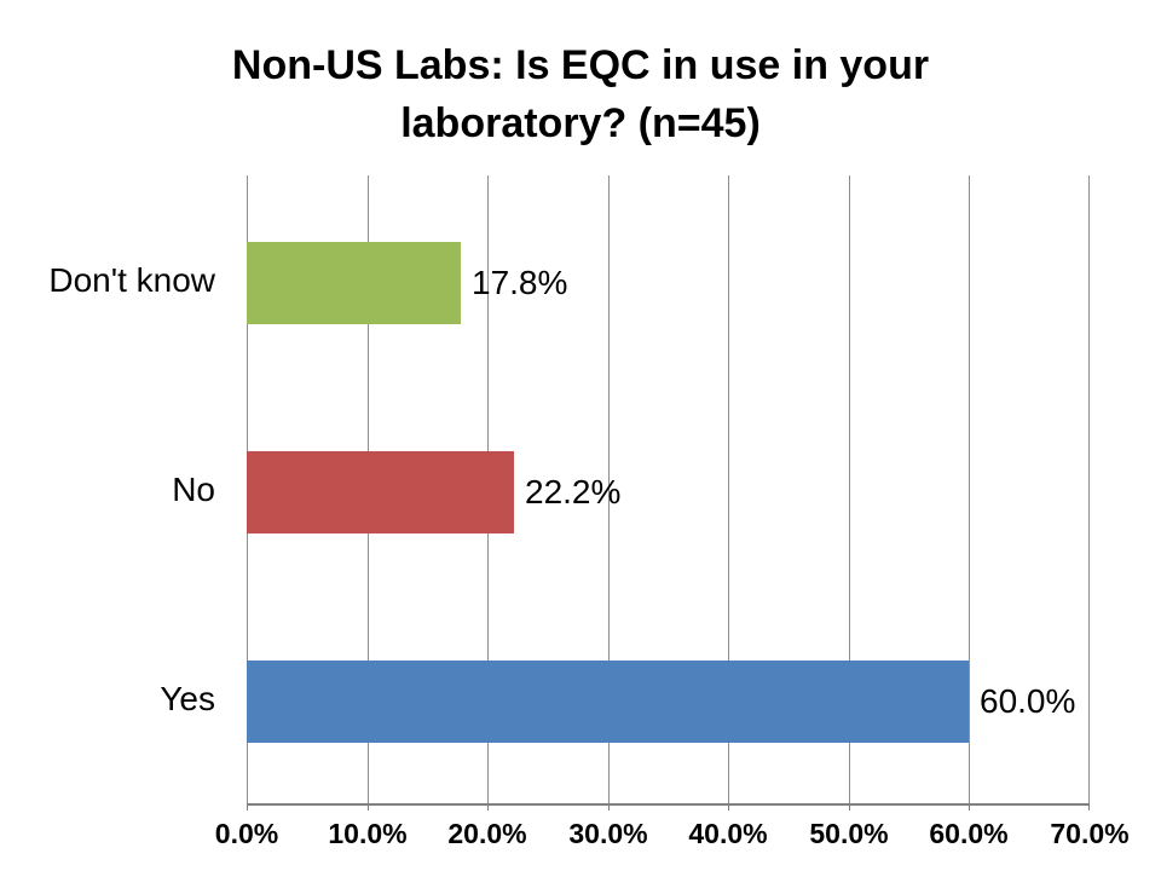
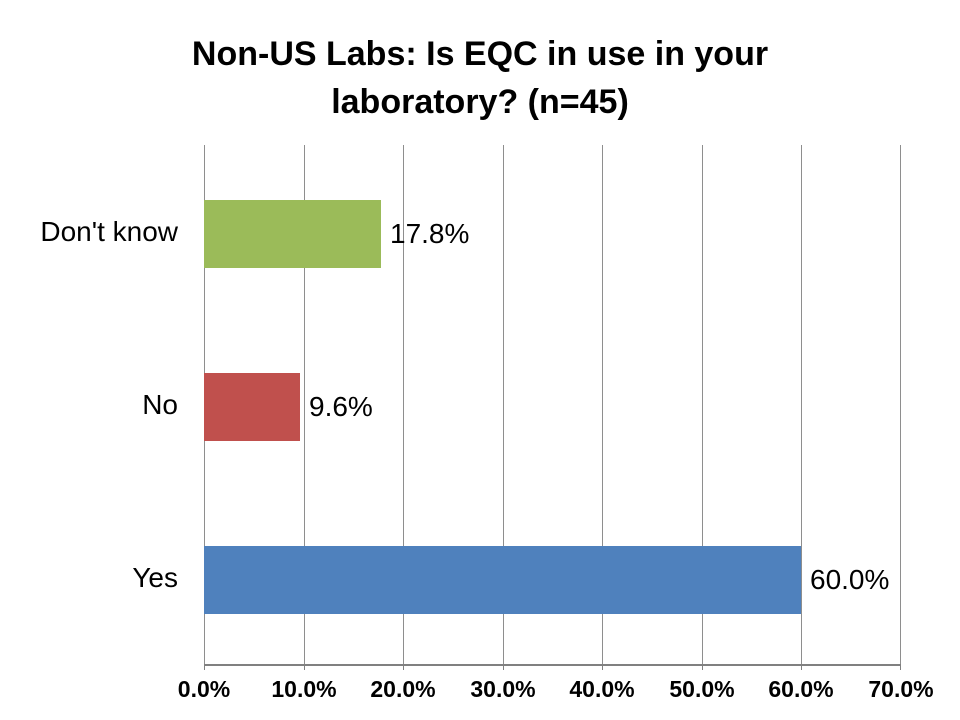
No: 22.2% -> 9.6%
